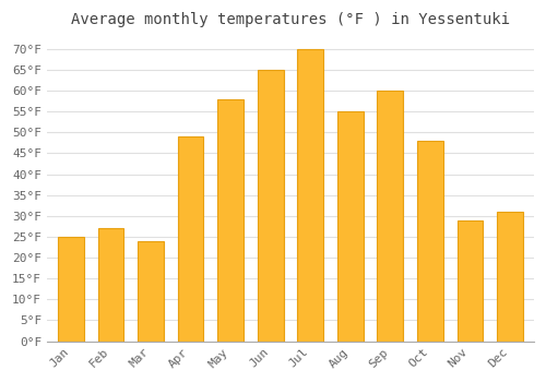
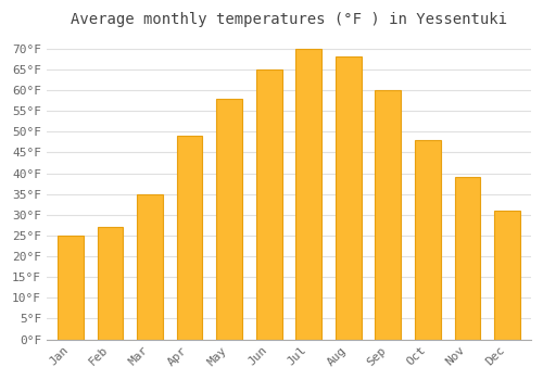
Mar: 24°F -> 35°F
Aug: 55°F -> 68°F
Nov: 29°F -> 39°F
